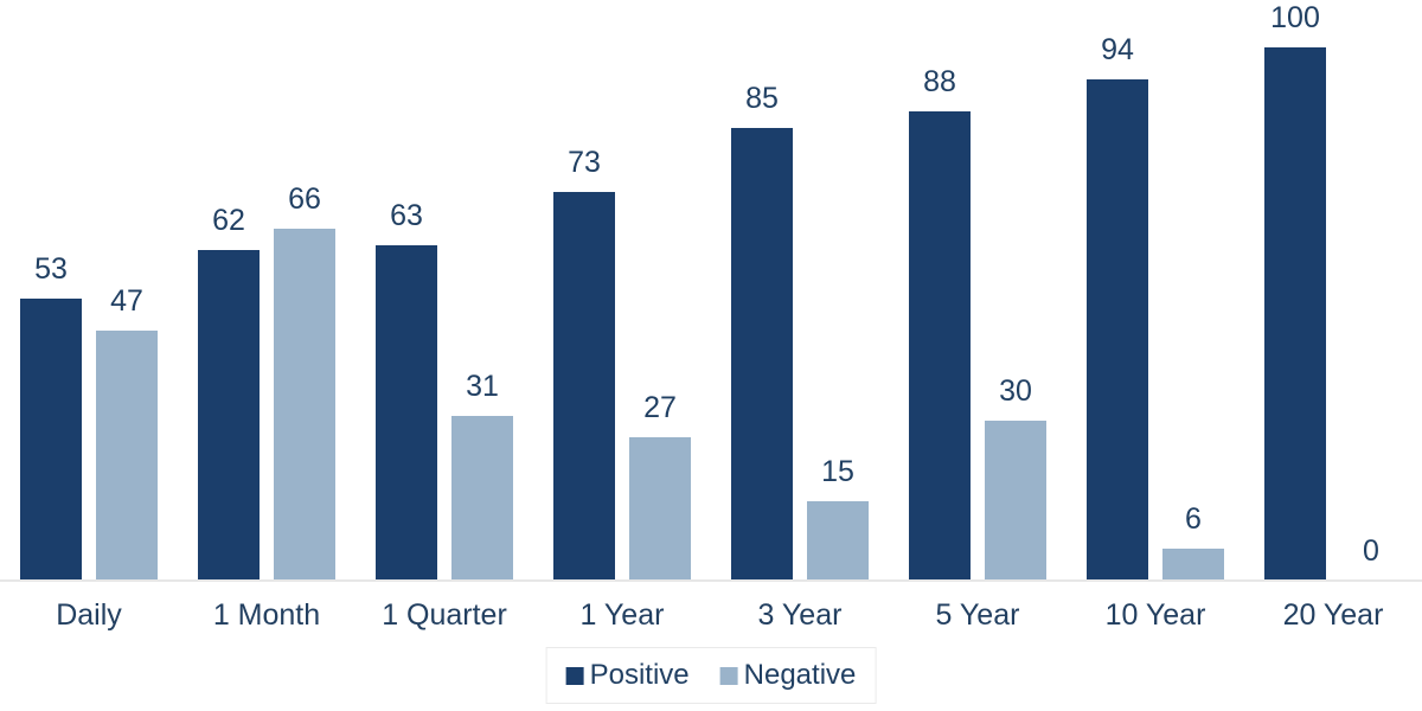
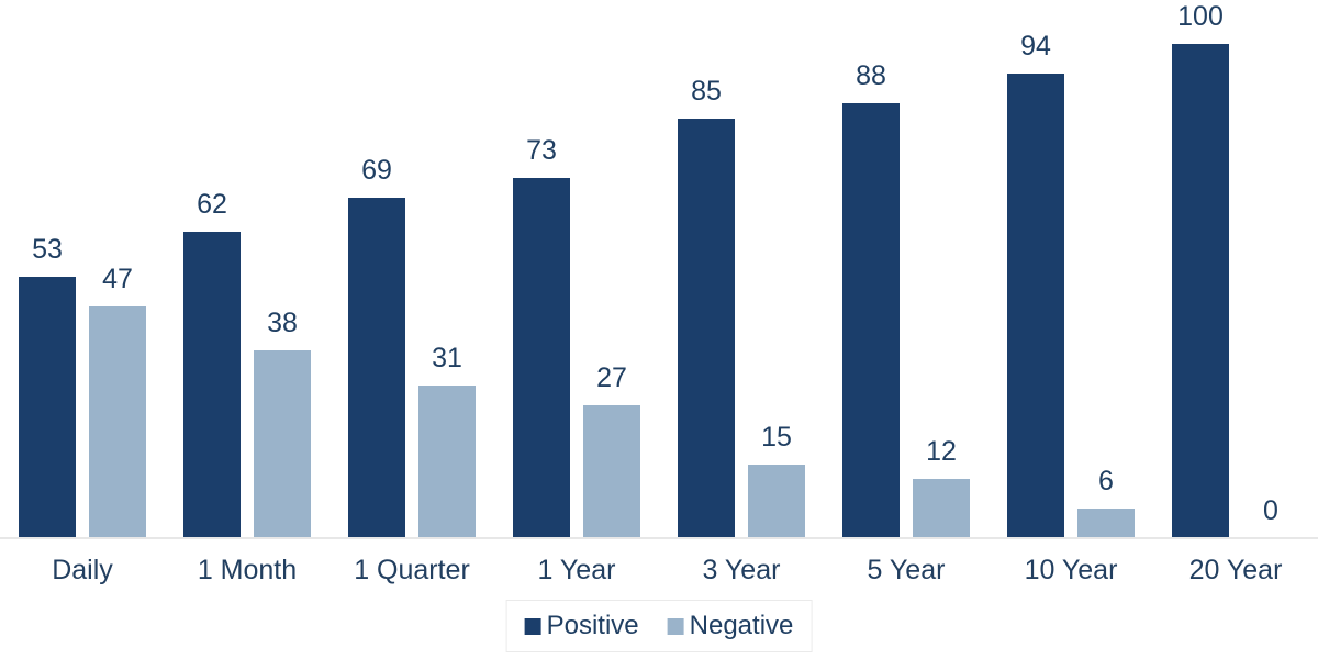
Negative/1 Month: 66 -> 38
Positive/1 Quarter: 63 -> 69
Negative/5 Year: 30 -> 12
